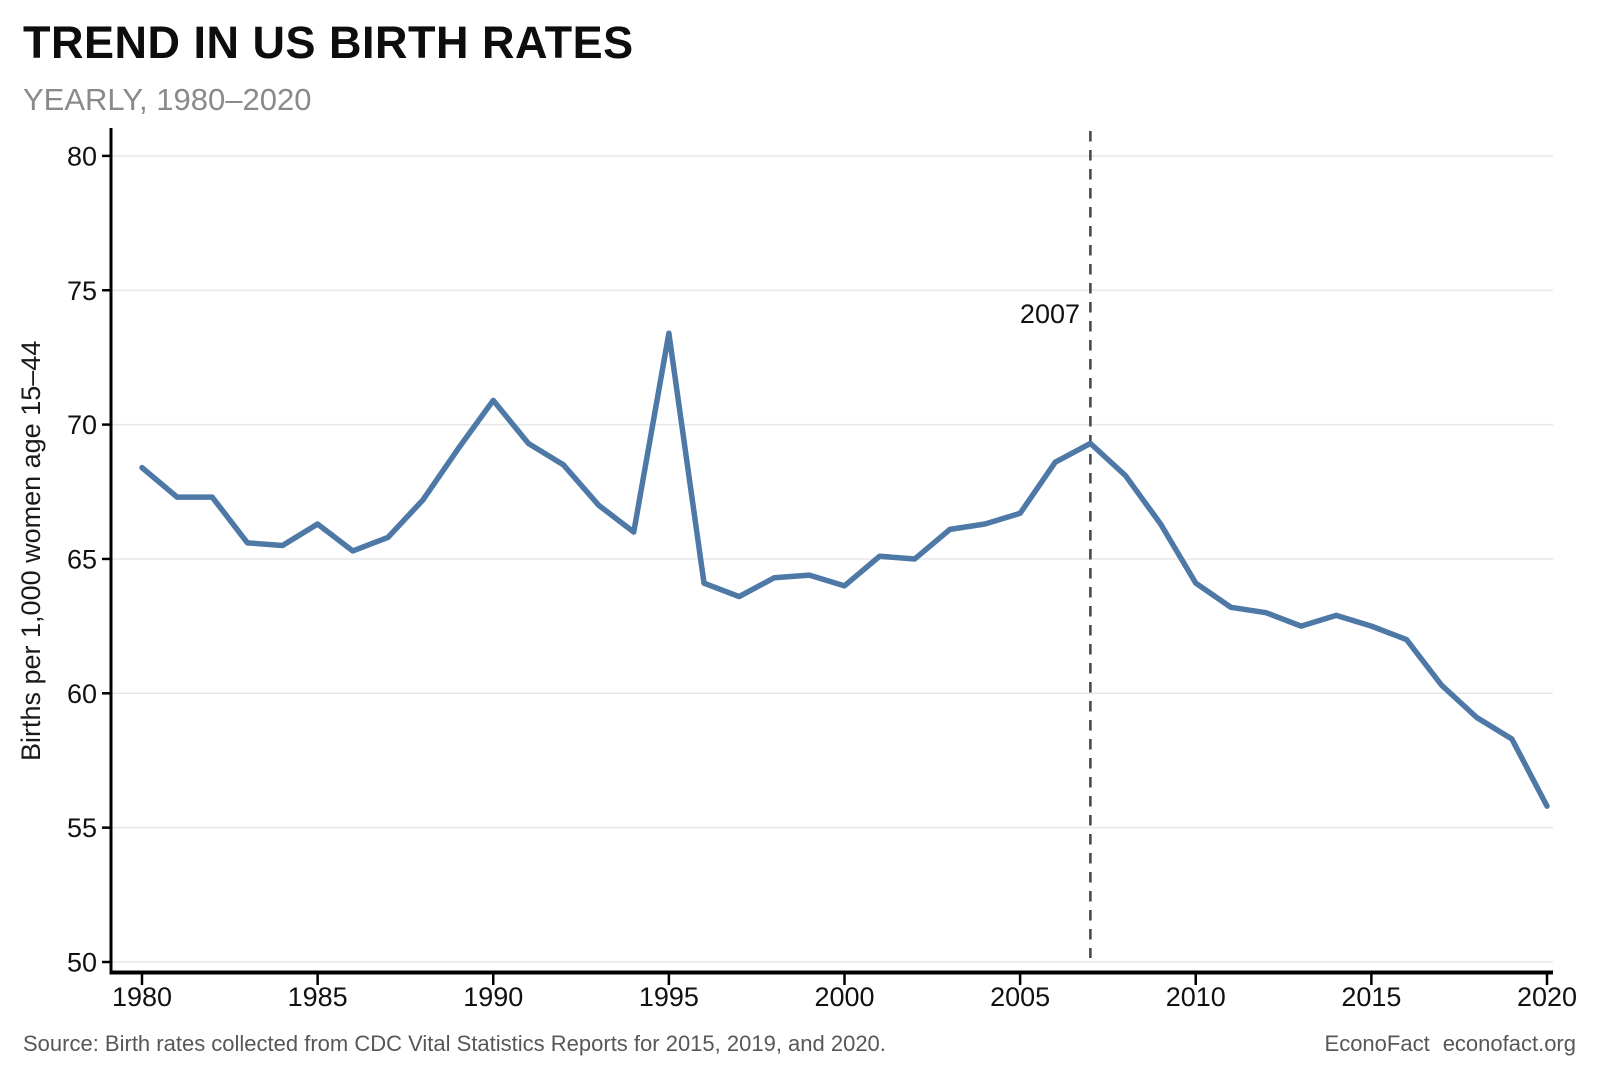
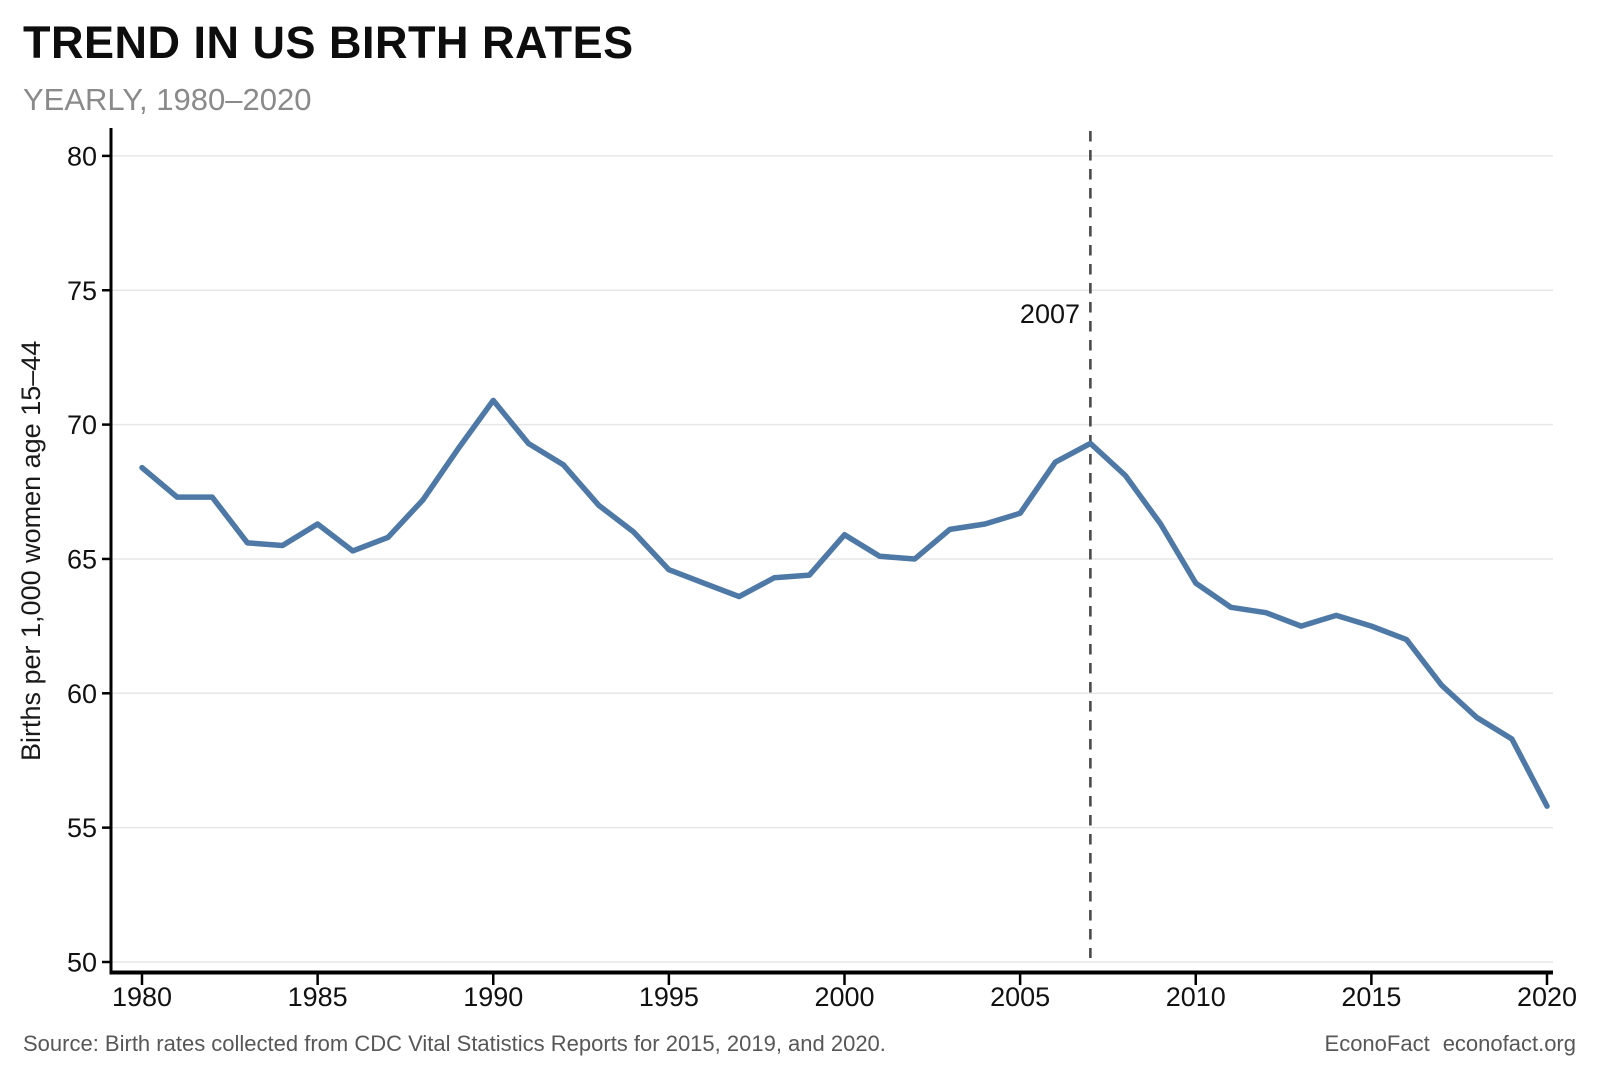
1995: 73.4 -> 64.6
2000: 64.0 -> 65.9
